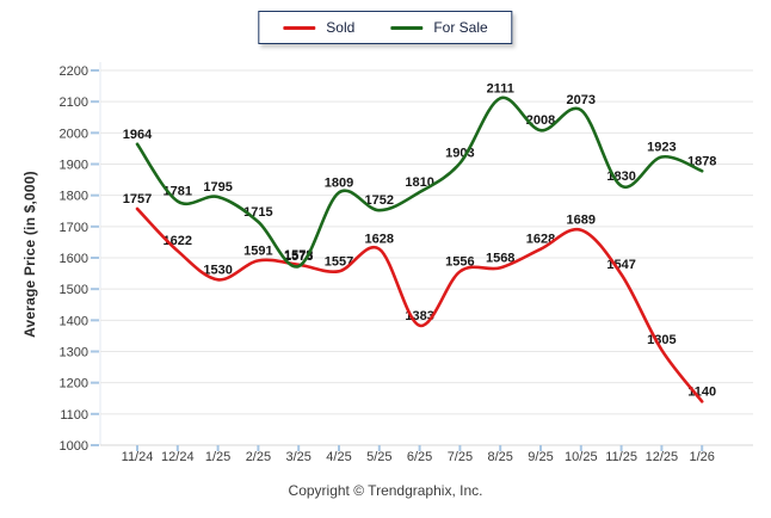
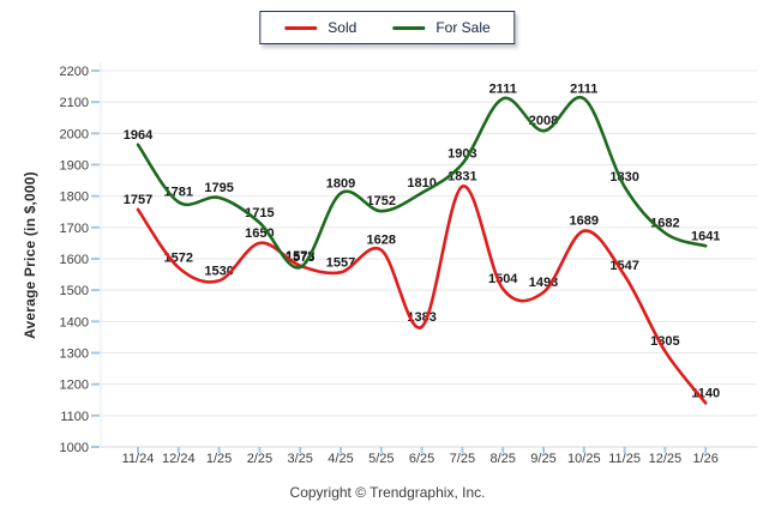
Sold/12/24: 1622 -> 1572
Sold/2/25: 1591 -> 1650
Sold/7/25: 1556 -> 1831
Sold/8/25: 1568 -> 1504
Sold/9/25: 1628 -> 1493
For Sale/10/25: 2073 -> 2111
For Sale/12/25: 1923 -> 1682
For Sale/1/26: 1878 -> 1641
